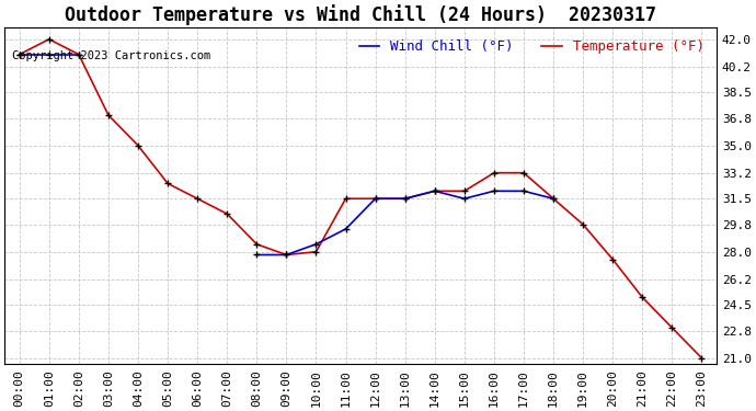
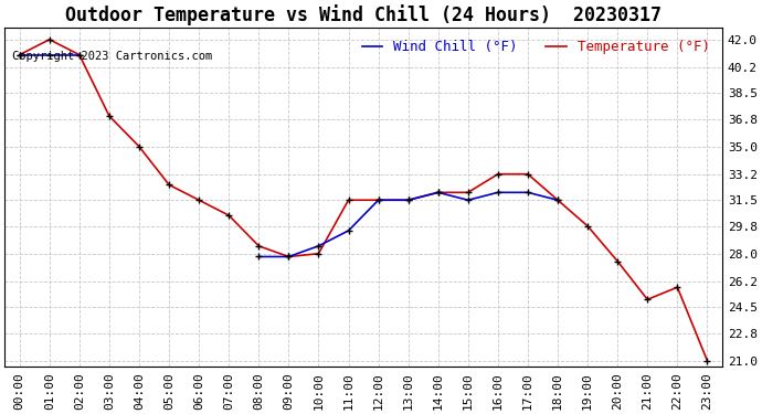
Temperature (°F)/22:00: 23.0 -> 25.8
